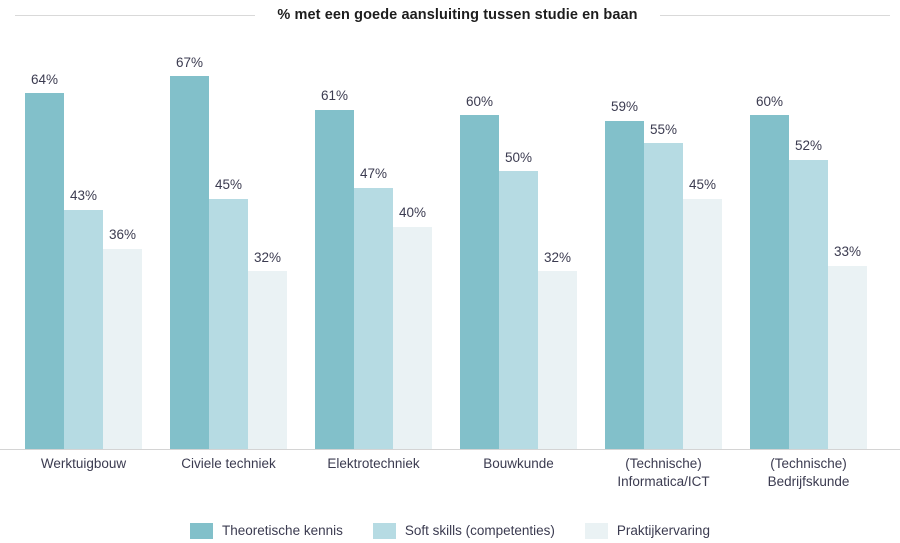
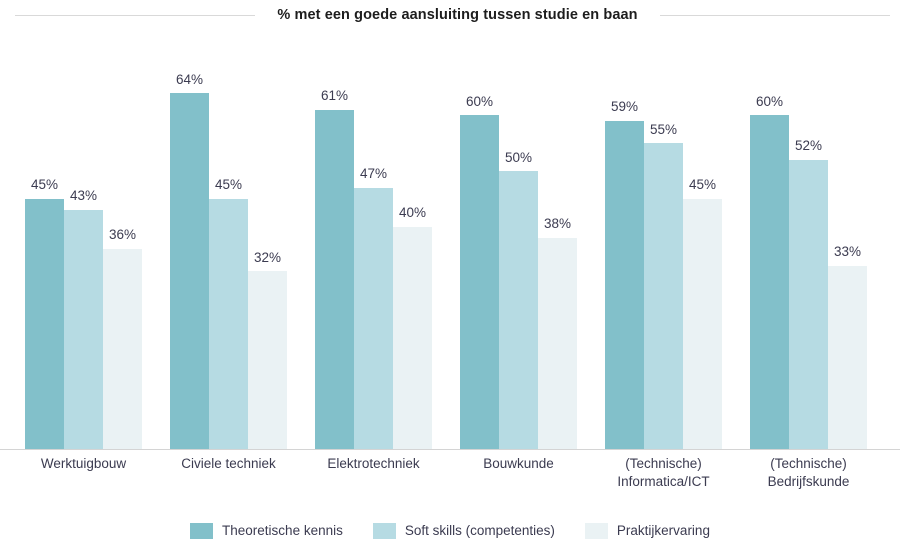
Theoretische kennis/Werktuigbouw: 64% -> 45%
Theoretische kennis/Civiele techniek: 67% -> 64%
Praktijkervaring/Bouwkunde: 32% -> 38%
